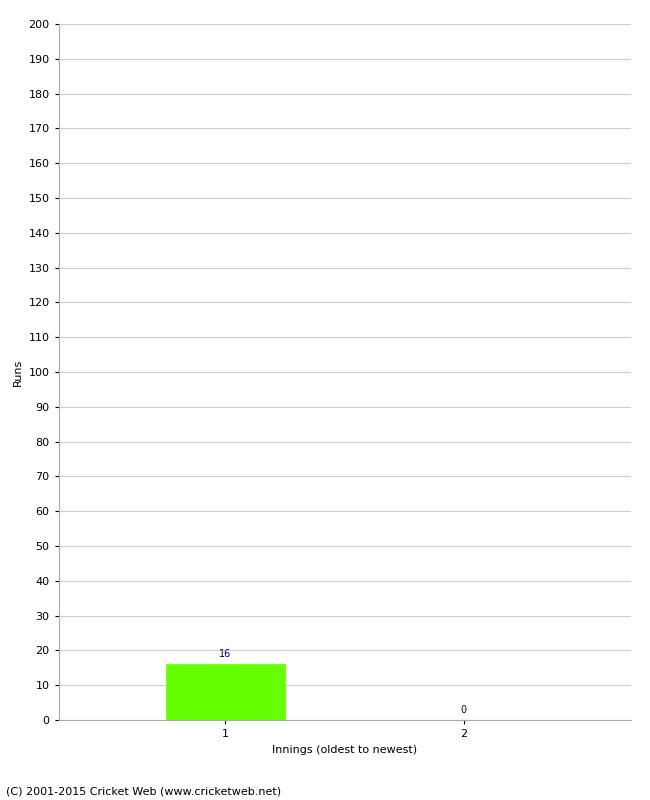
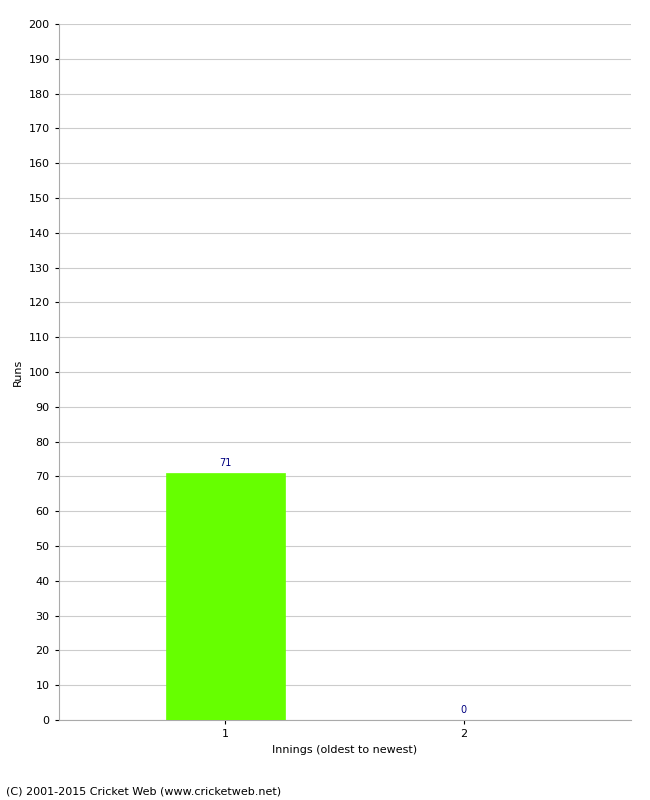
1: 16 -> 71
